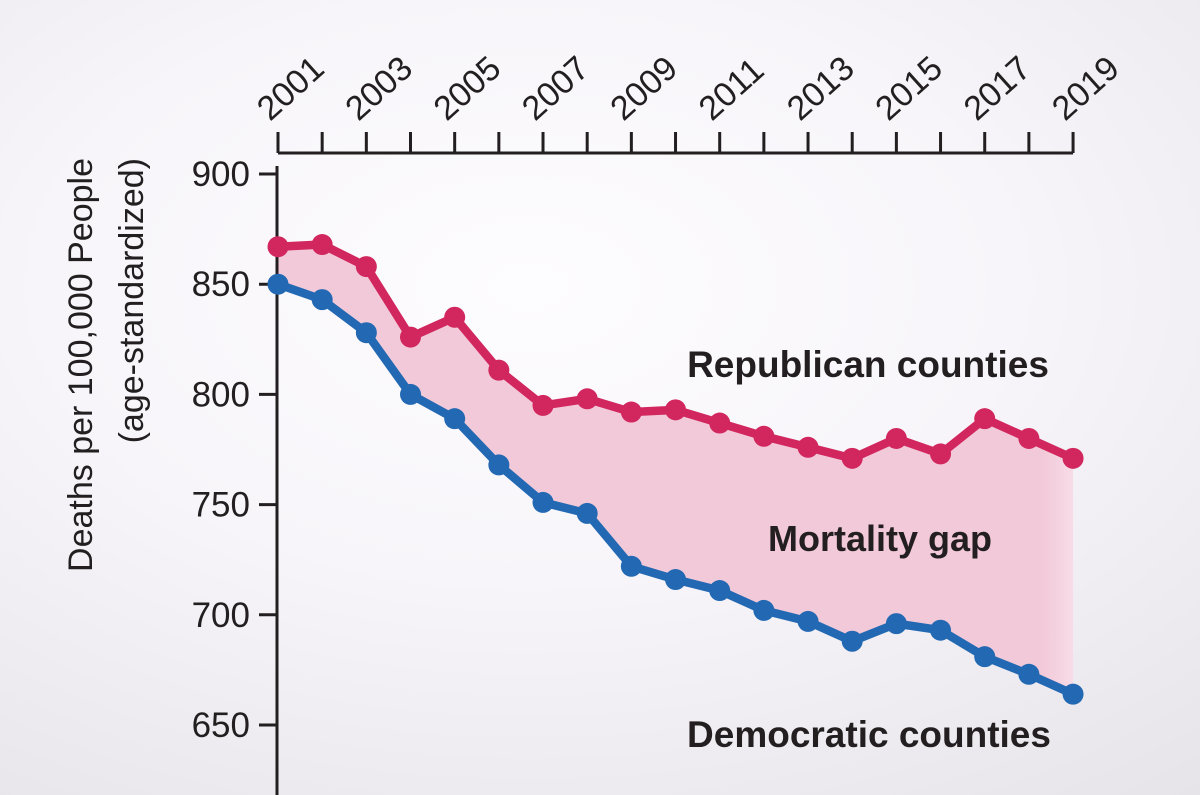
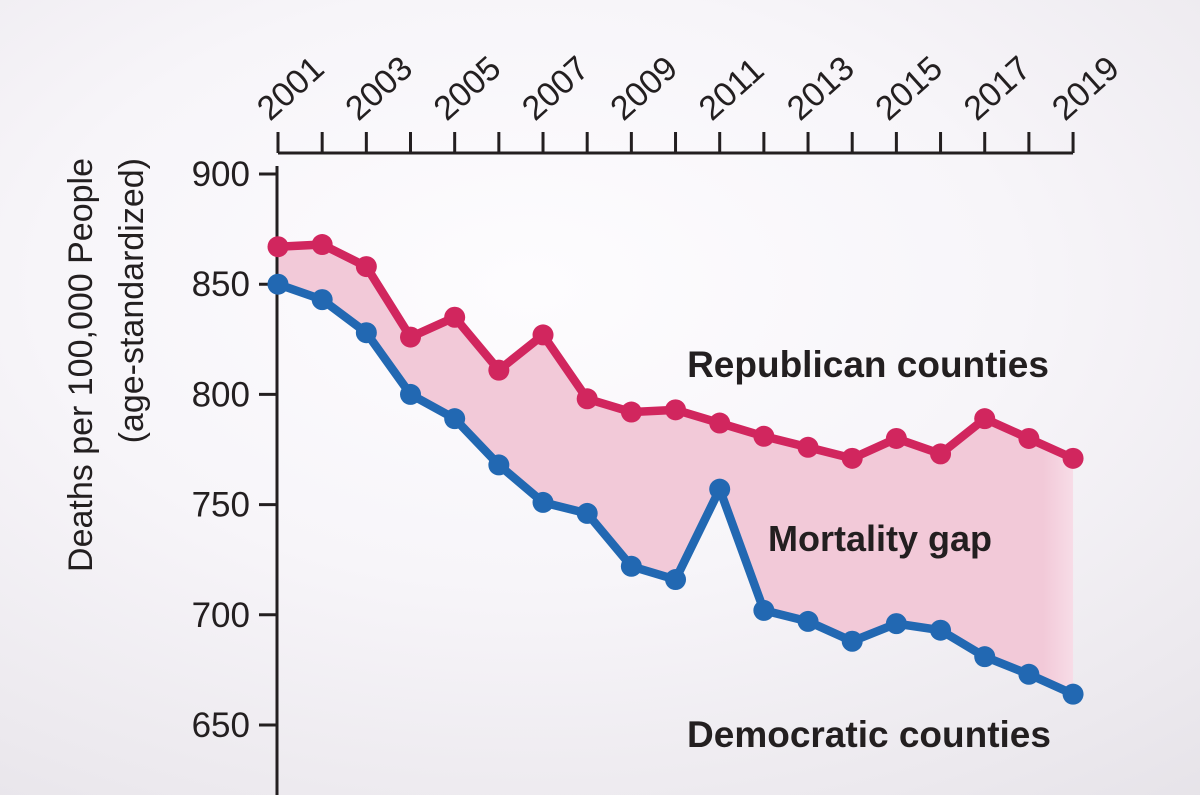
Republican counties/2007: 795 -> 827
Democratic counties/2011: 711 -> 757
